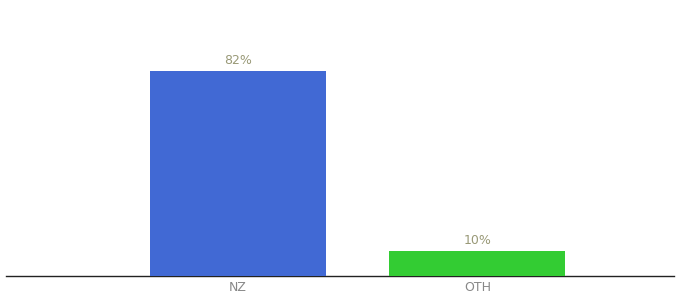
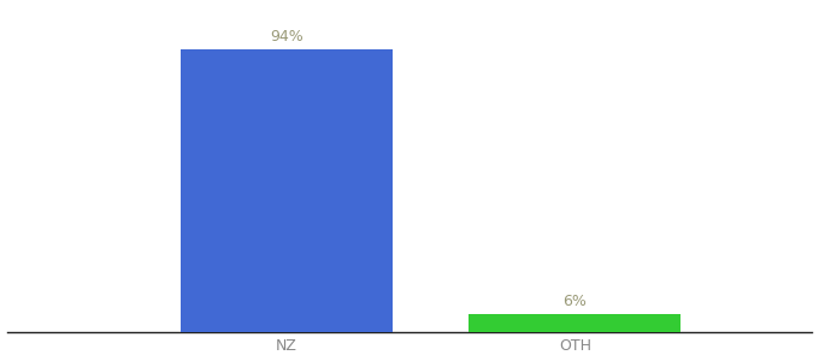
NZ: 82% -> 94%
OTH: 10% -> 6%
